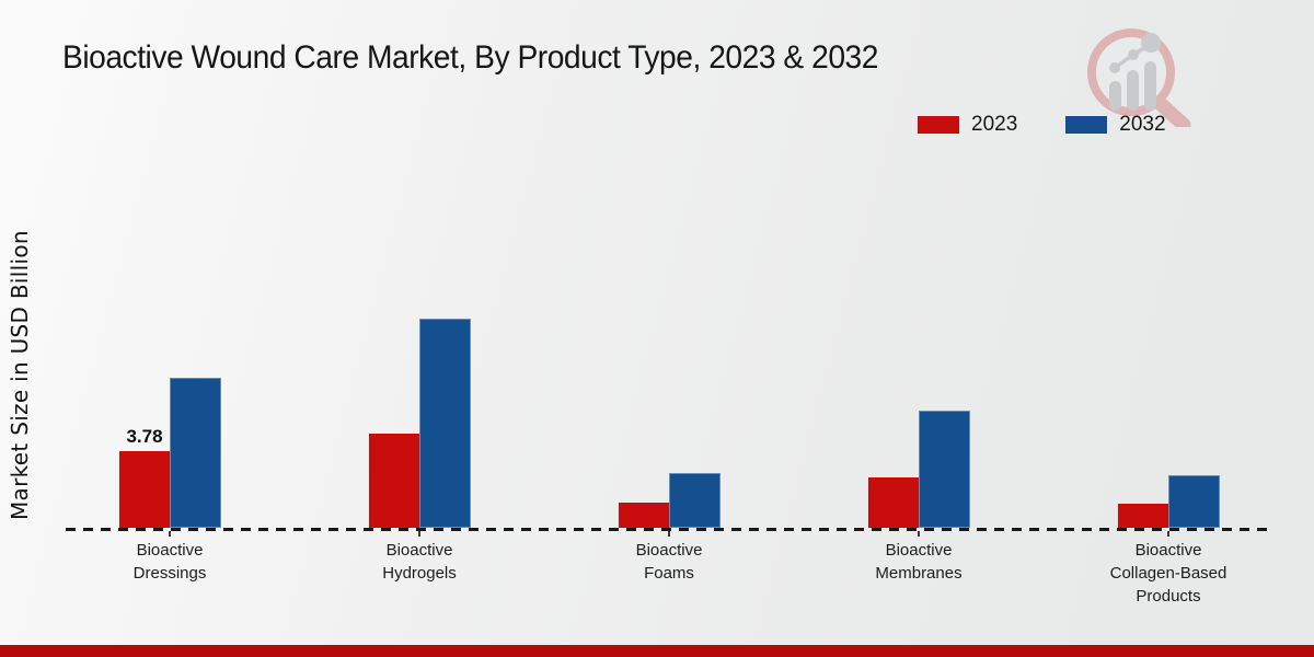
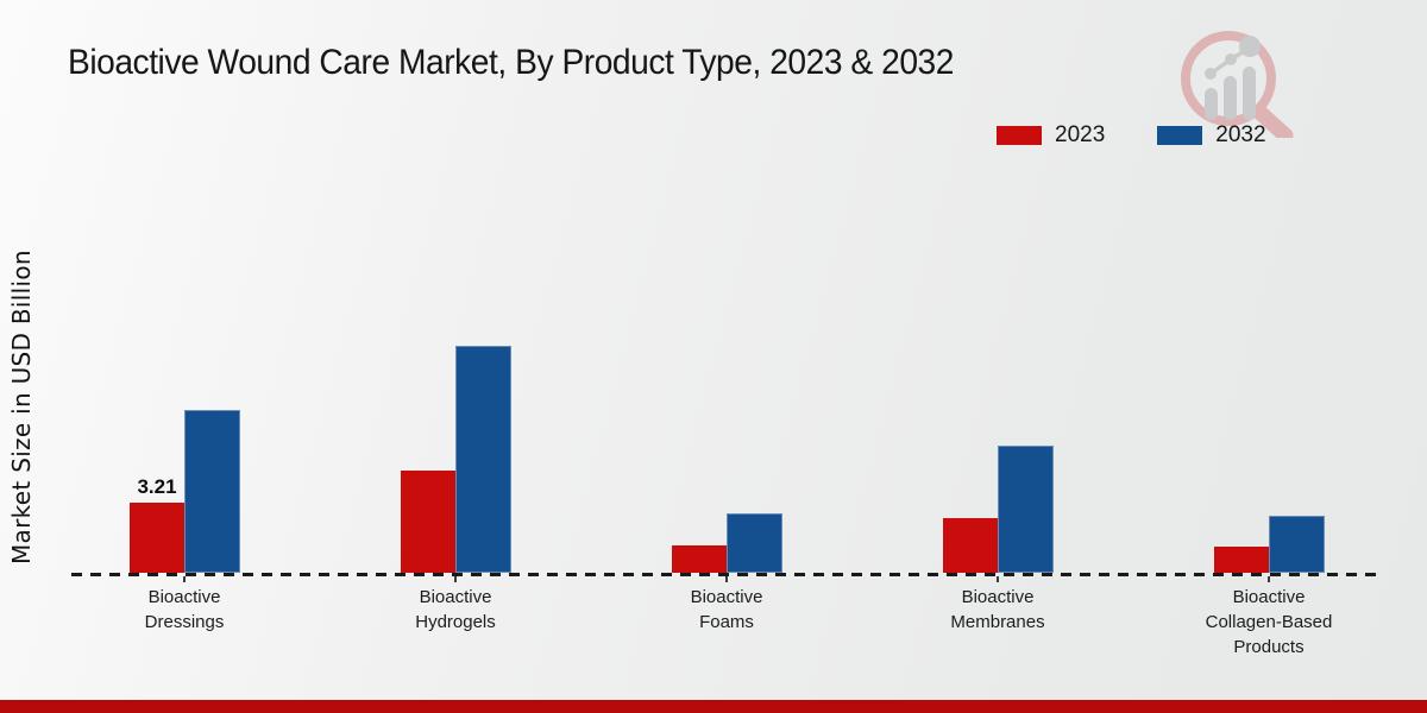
2023/Bioactive Dressings: 3.78 -> 3.21
